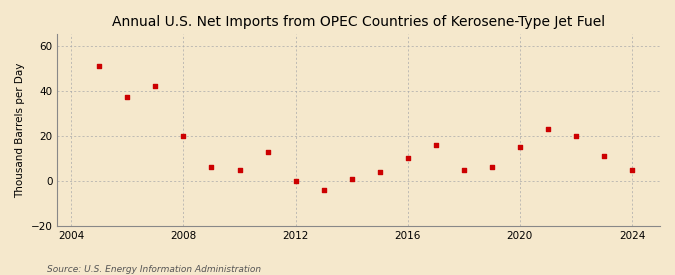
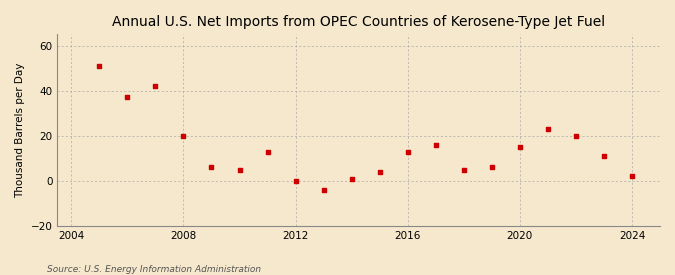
2016: 10 -> 13
2024: 5 -> 2
